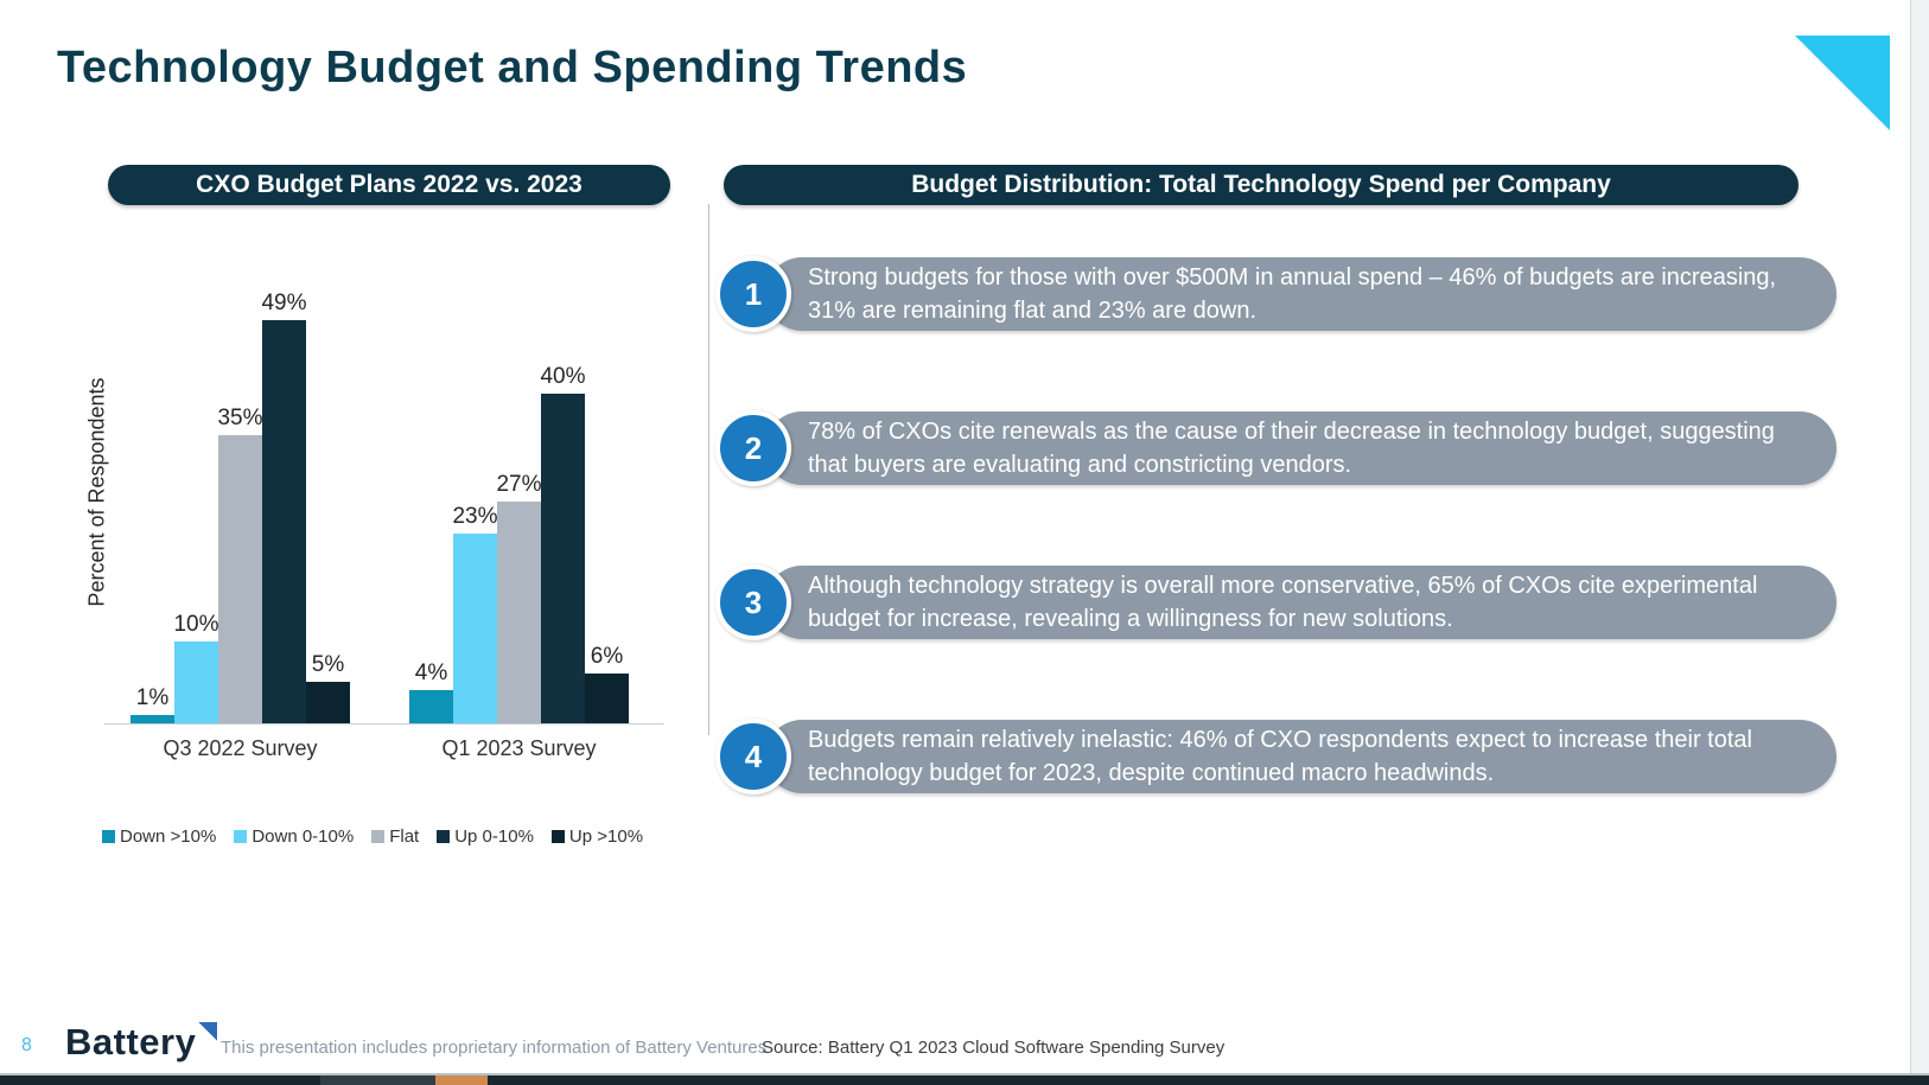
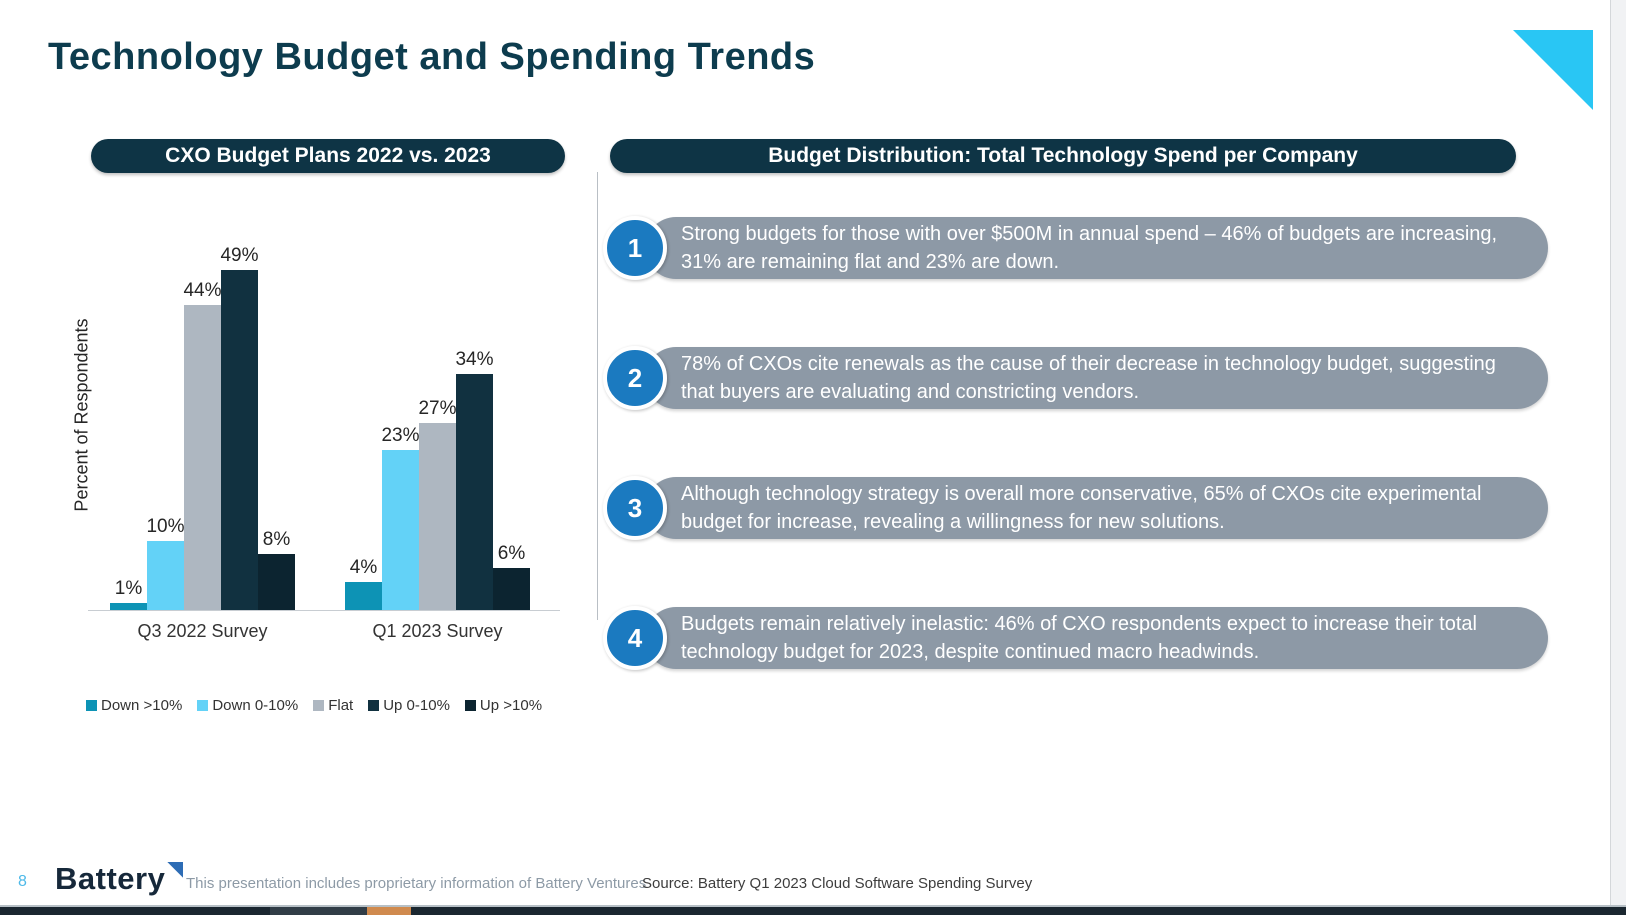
Flat/Q3 2022 Survey: 35% -> 44%
Up >10%/Q3 2022 Survey: 5% -> 8%
Up 0-10%/Q1 2023 Survey: 40% -> 34%
